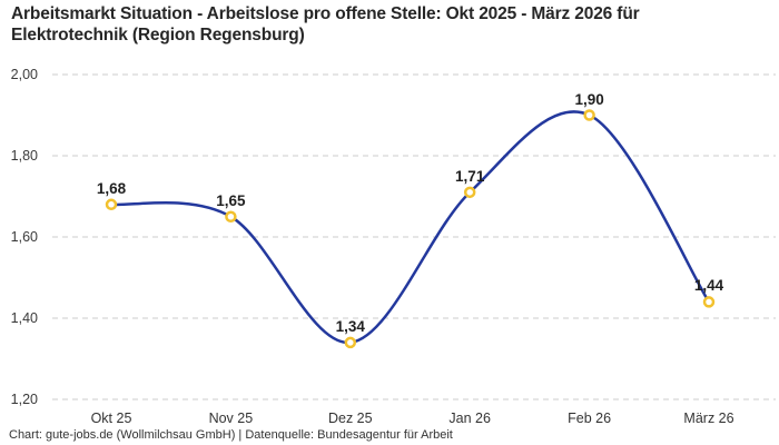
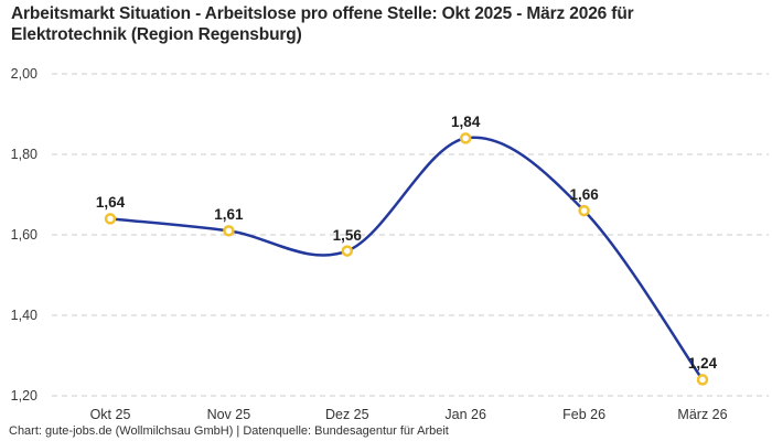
Okt 25: 1,68 -> 1,64
Nov 25: 1,65 -> 1,61
Dez 25: 1,34 -> 1,56
Jan 26: 1,71 -> 1,84
Feb 26: 1,90 -> 1,66
März 26: 1,44 -> 1,24
